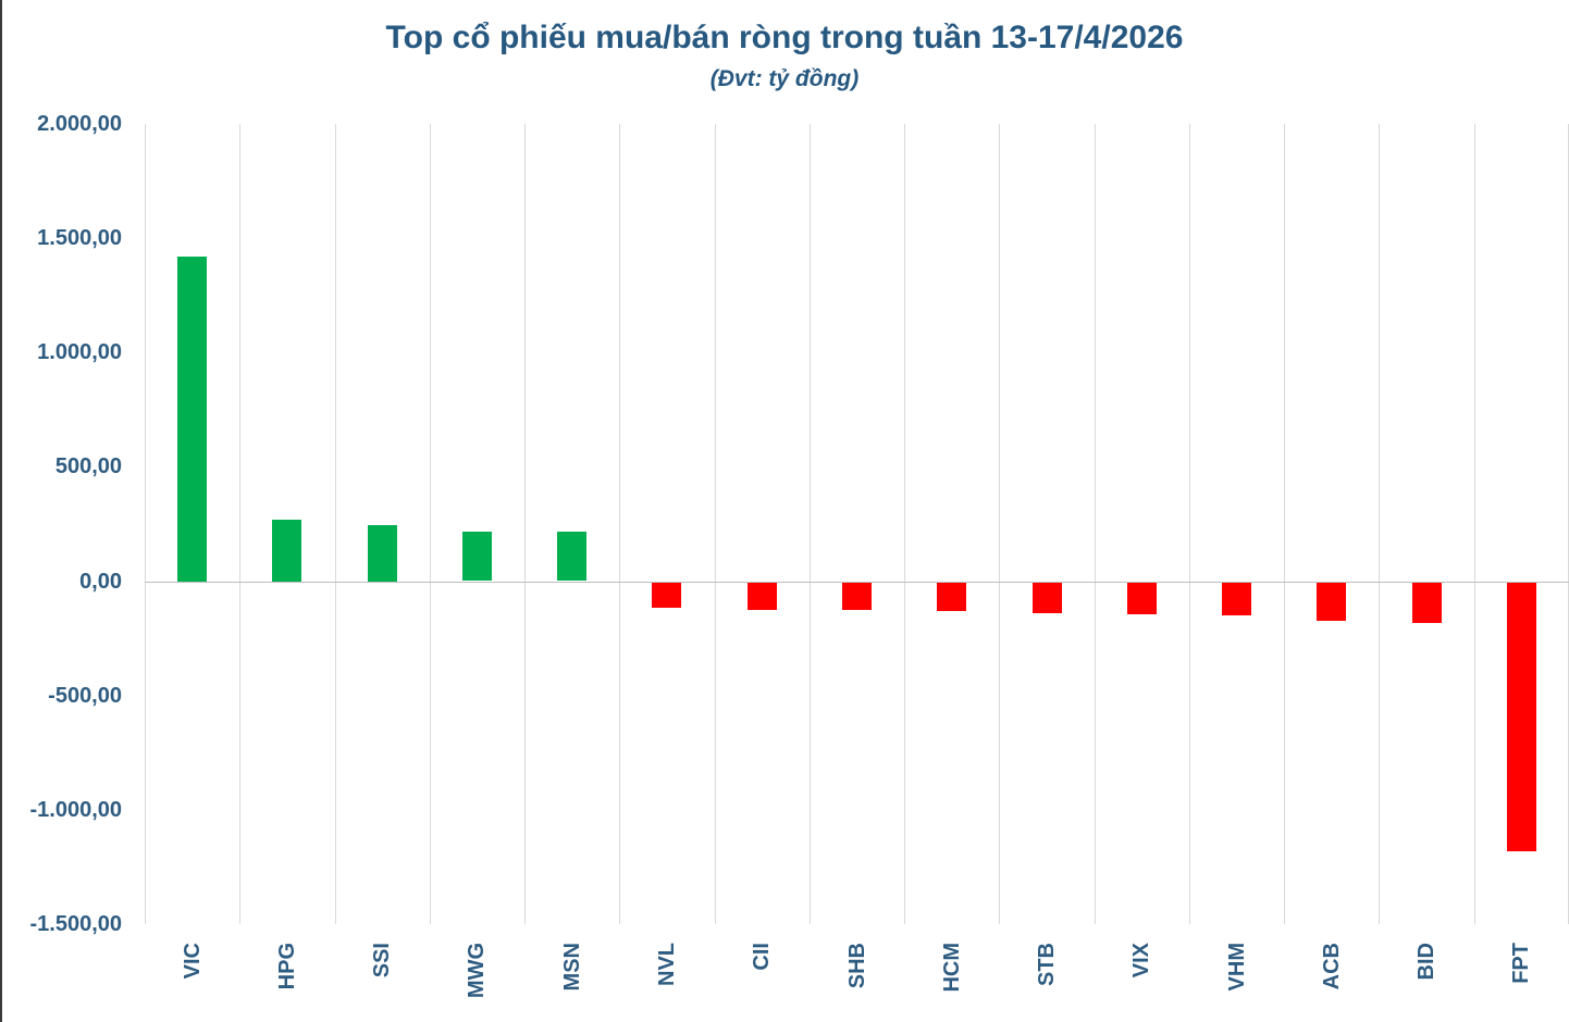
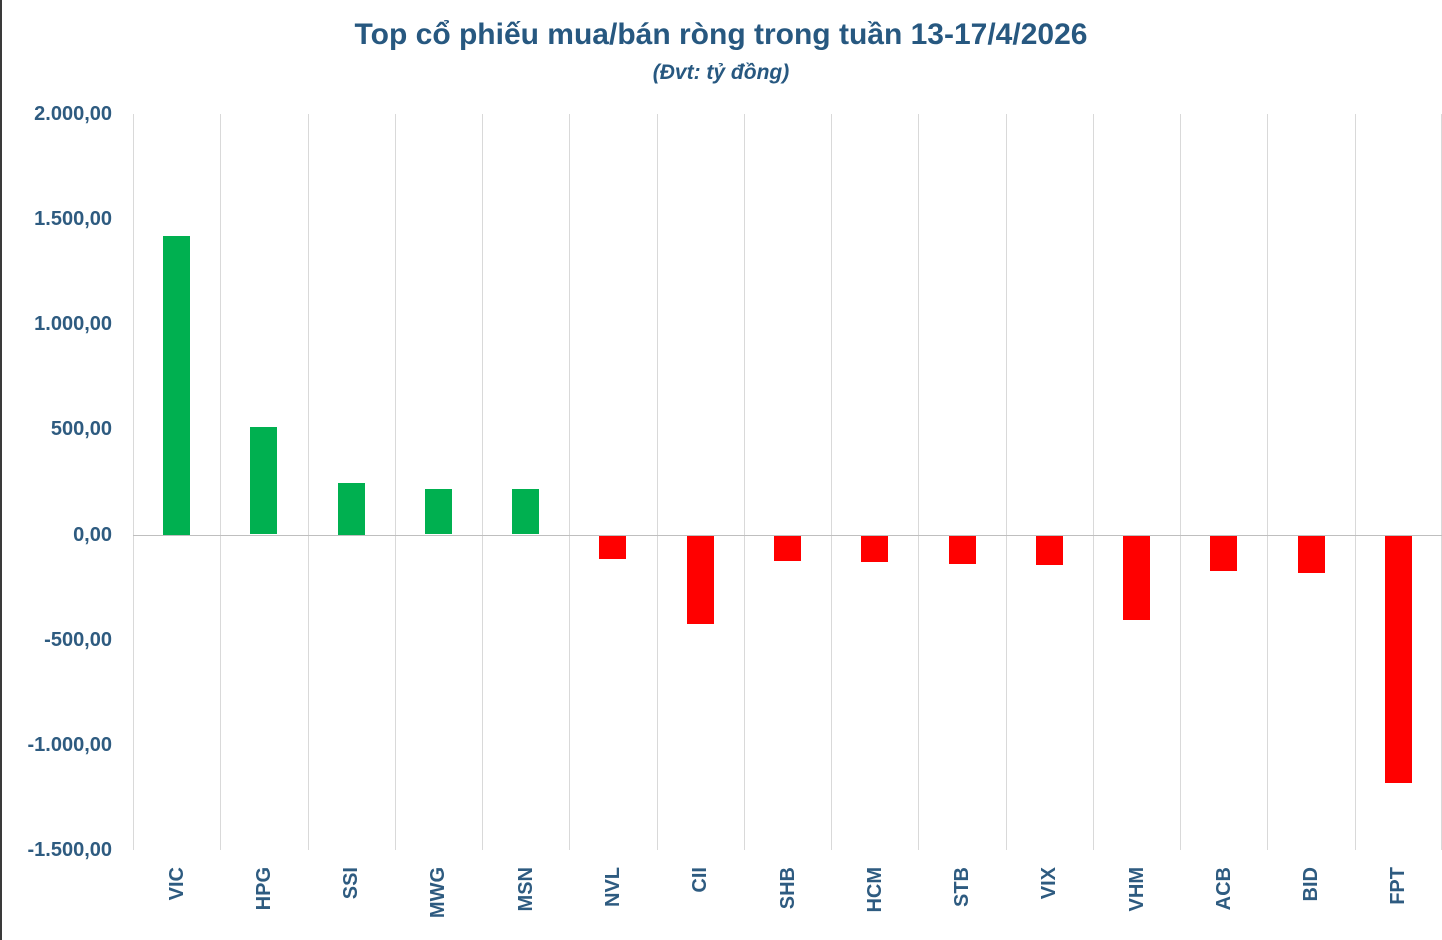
HPG: 270 -> 510
CII: -120 -> -420
VHM: -140 -> -400
